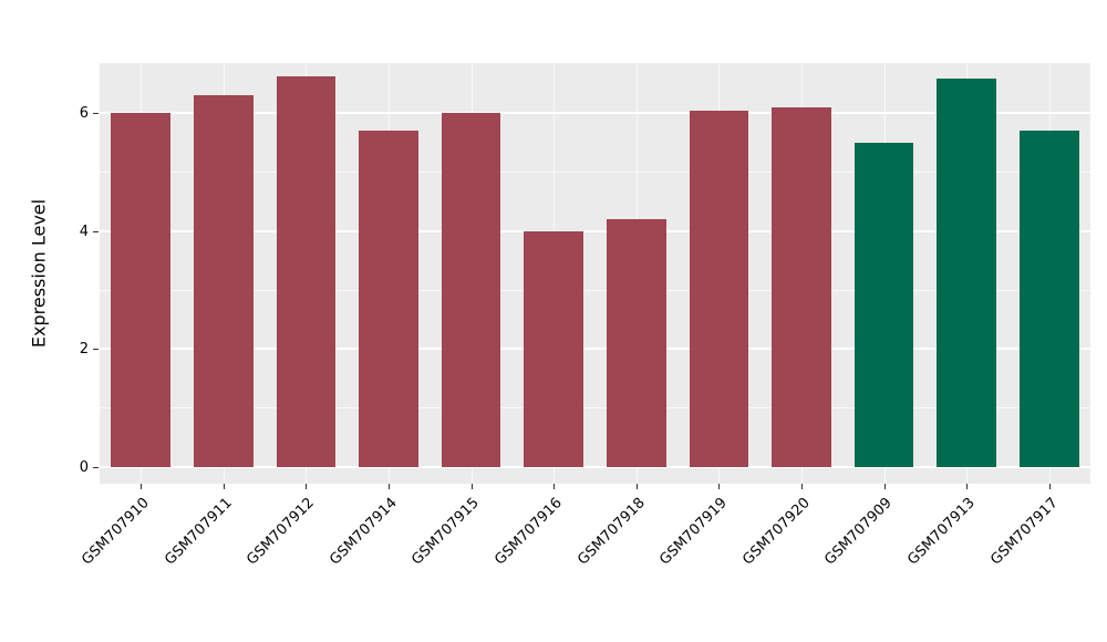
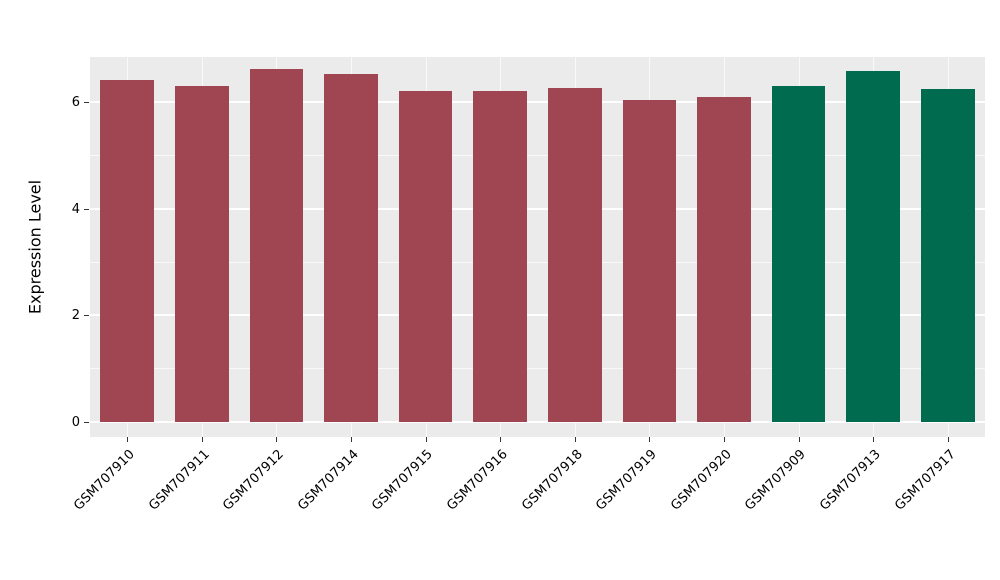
GSM707910: 6.0 -> 6.4
GSM707914: 5.7 -> 6.5
GSM707915: 6.0 -> 6.2
GSM707916: 4.0 -> 6.2
GSM707918: 4.2 -> 6.3
GSM707909: 5.5 -> 6.3
GSM707917: 5.7 -> 6.2
